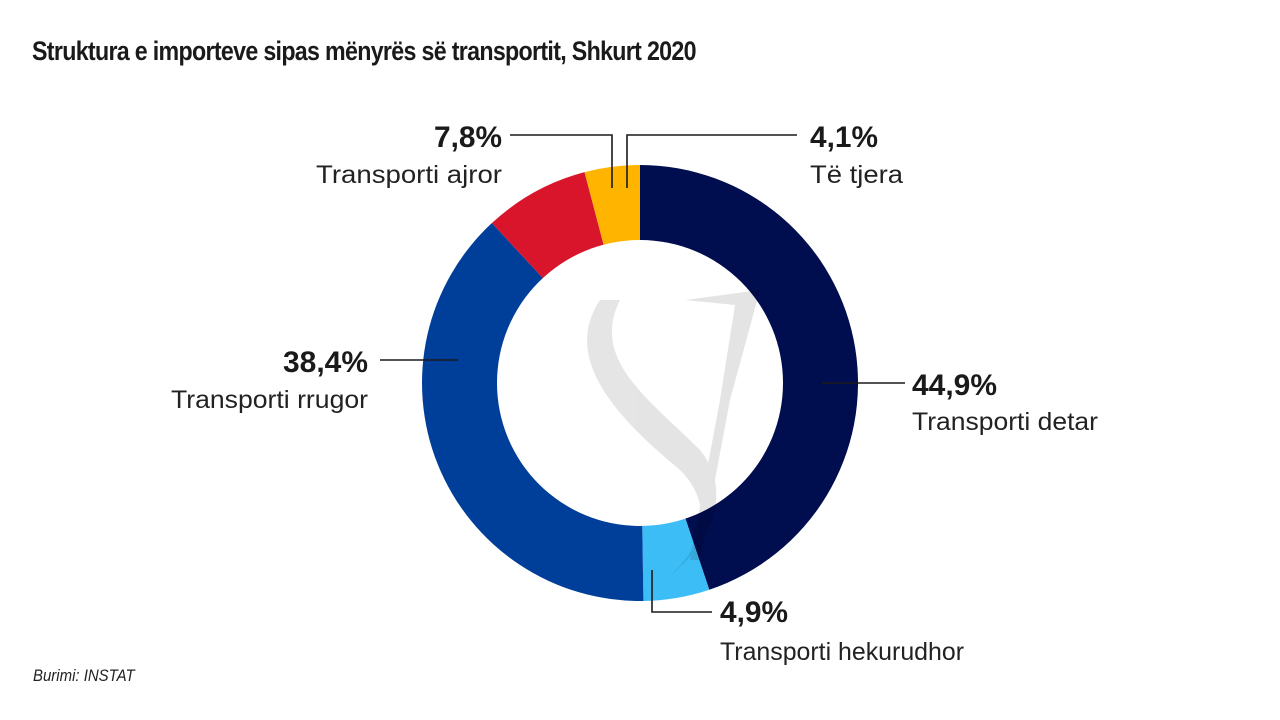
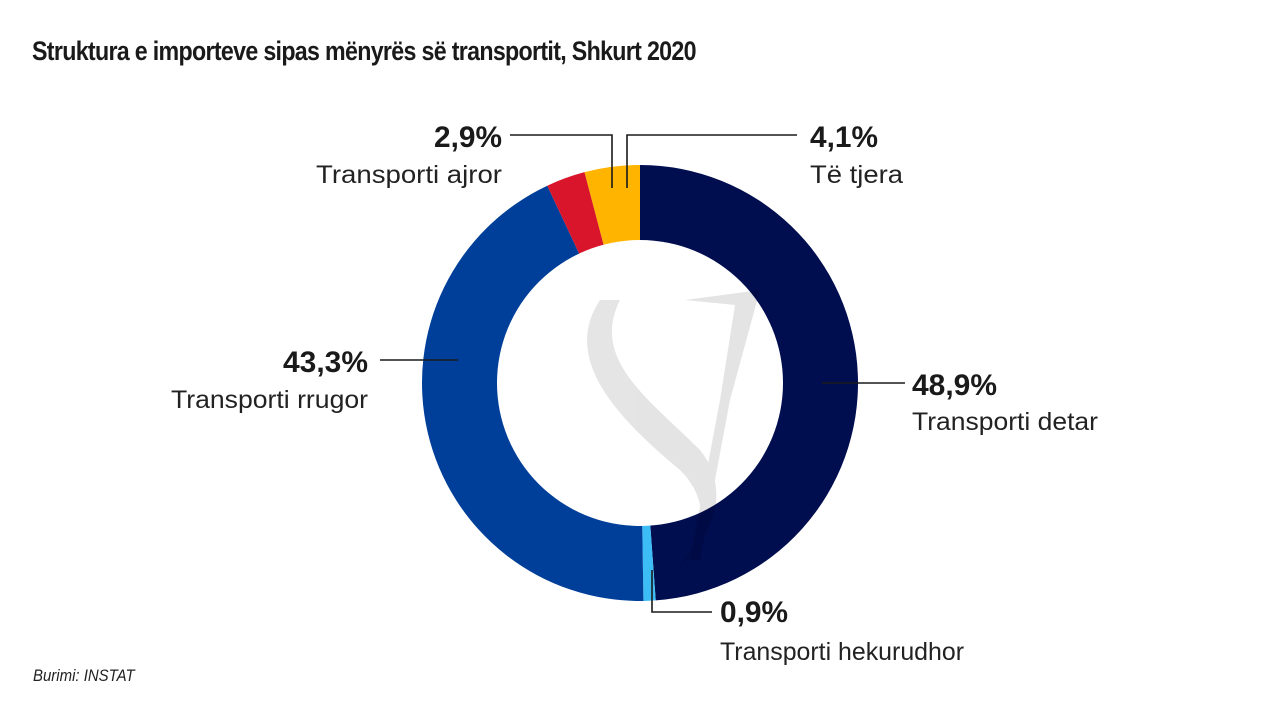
Transporti detar: 44,9% -> 48,9%
Transporti hekurudhor: 4,9% -> 0,9%
Transporti rrugor: 38,4% -> 43,3%
Transporti ajror: 7,8% -> 2,9%
